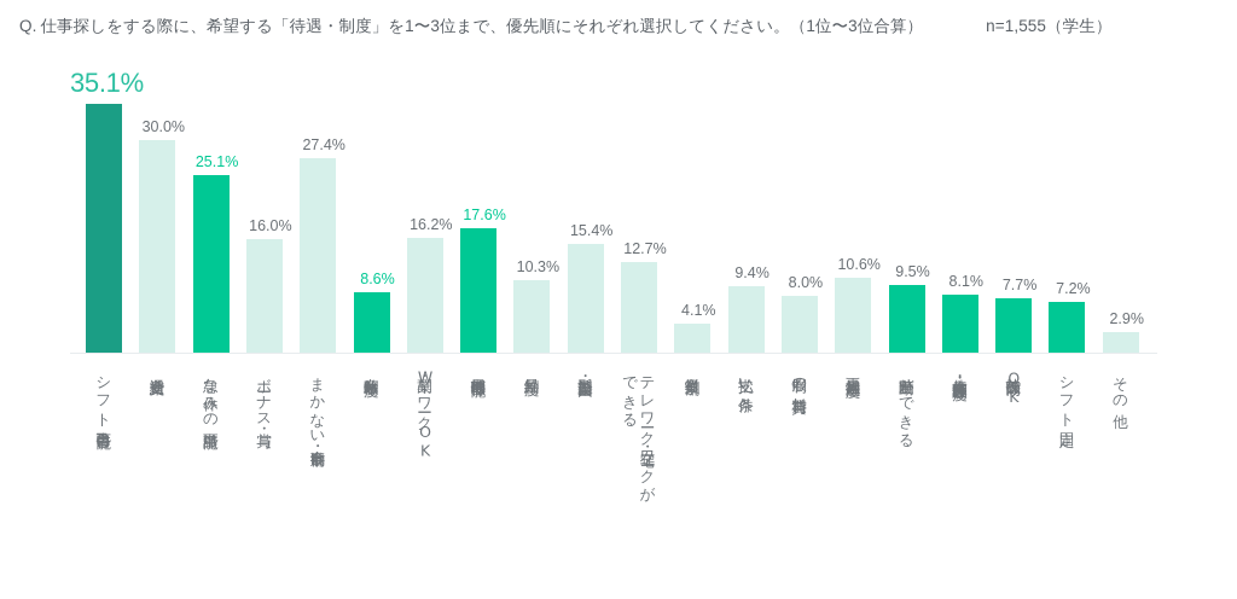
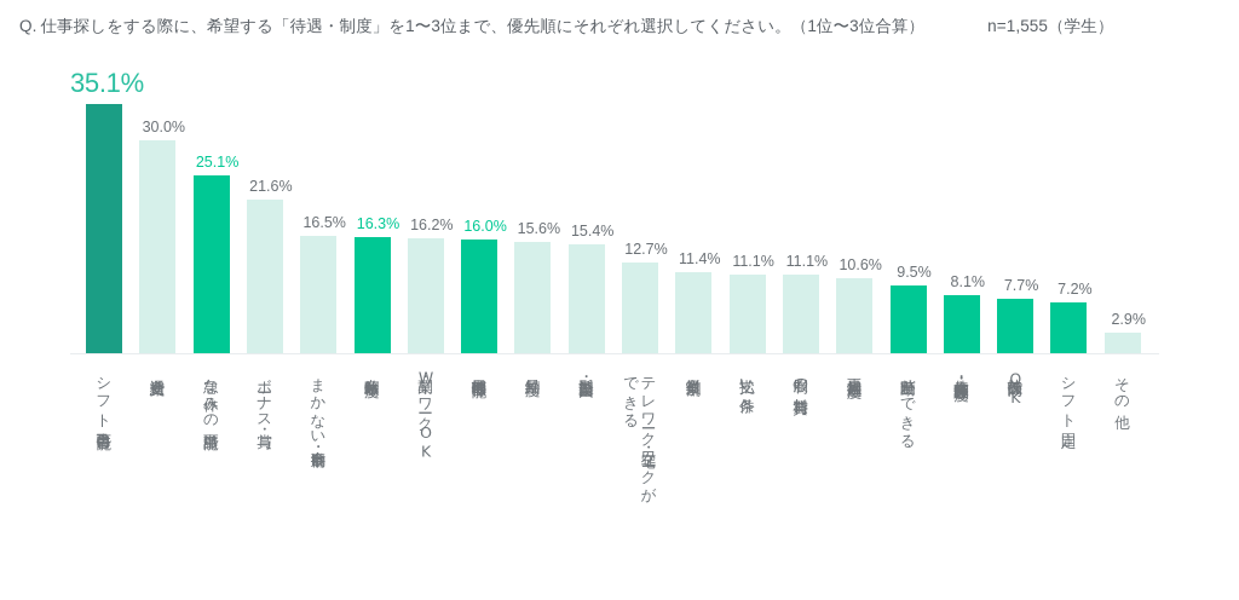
ボーナス・賞与: 16.0% -> 21.6%
まかない・食事補助: 27.4% -> 16.5%
有給休暇制度: 8.6% -> 16.3%
長期休暇取得可能: 17.6% -> 16.0%
昇給制度: 10.3% -> 15.6%
従業員割引: 4.1% -> 11.4%
支払い条件: 9.4% -> 11.1%
制服の無料貸与: 8.0% -> 11.1%
